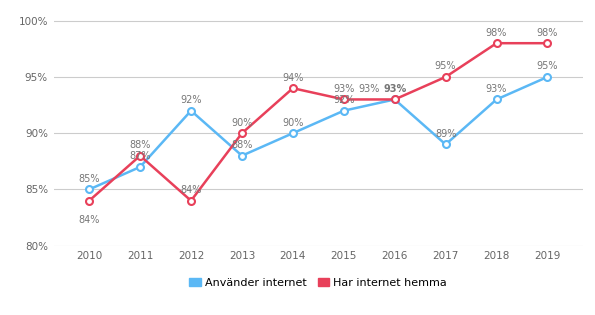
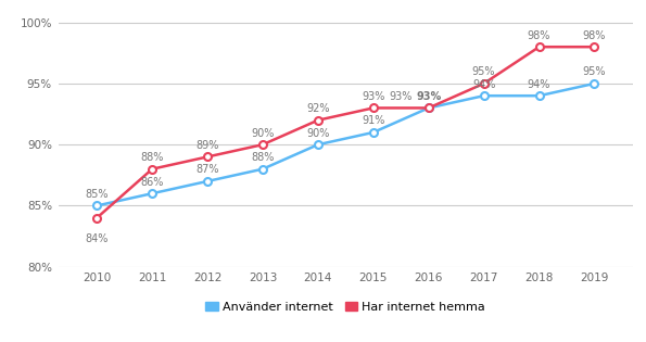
Använder internet/2011: 87% -> 86%
Använder internet/2012: 92% -> 87%
Har internet hemma/2012: 84% -> 89%
Har internet hemma/2014: 94% -> 92%
Använder internet/2015: 92% -> 91%
Använder internet/2017: 89% -> 94%
Använder internet/2018: 93% -> 94%
